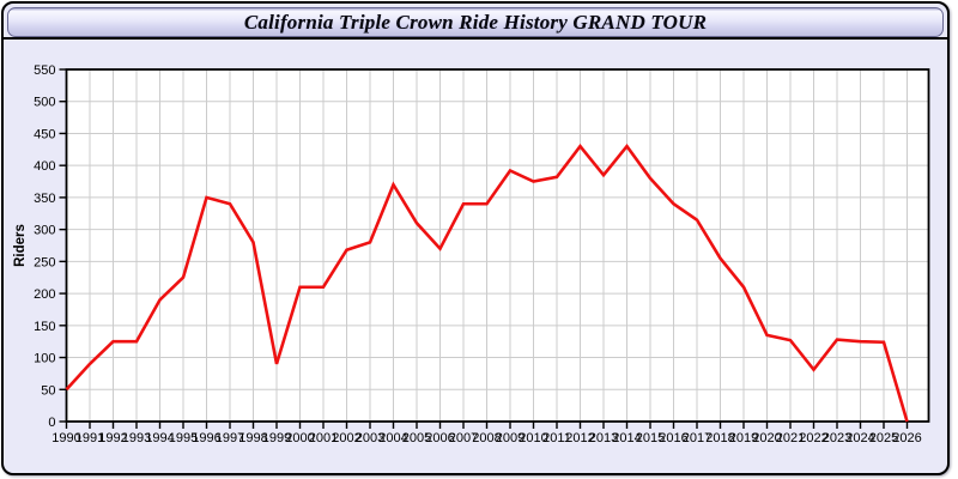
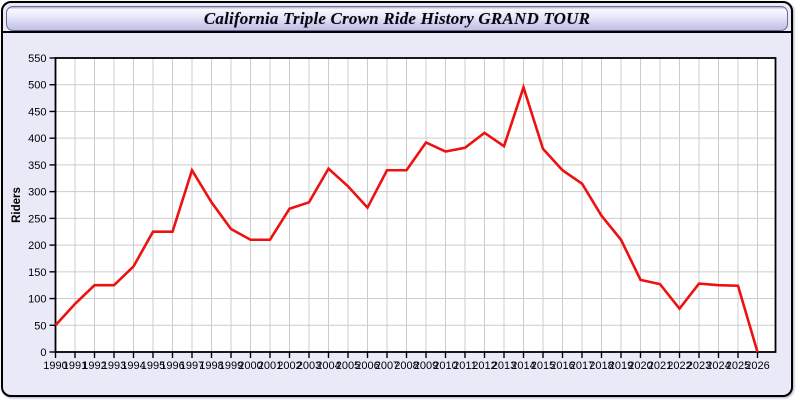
1994: 190 -> 160
1996: 350 -> 220
1999: 90 -> 230
2004: 370 -> 340
2012: 430 -> 410
2014: 430 -> 500
